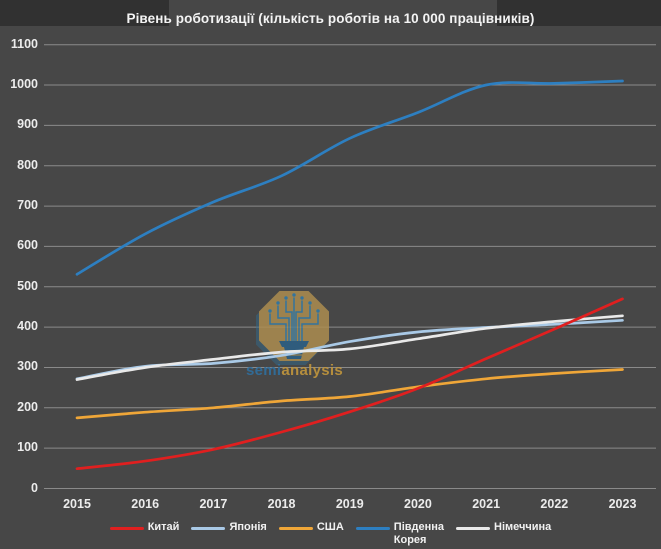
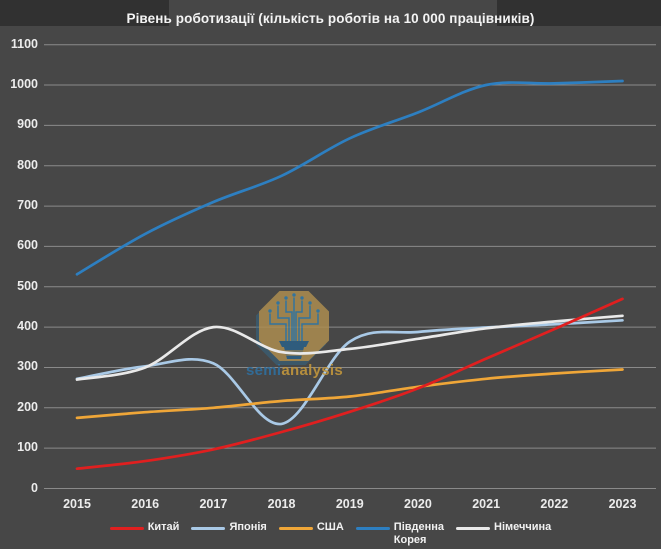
Німеччина/2017: 320 -> 400
Японія/2018: 330 -> 160
